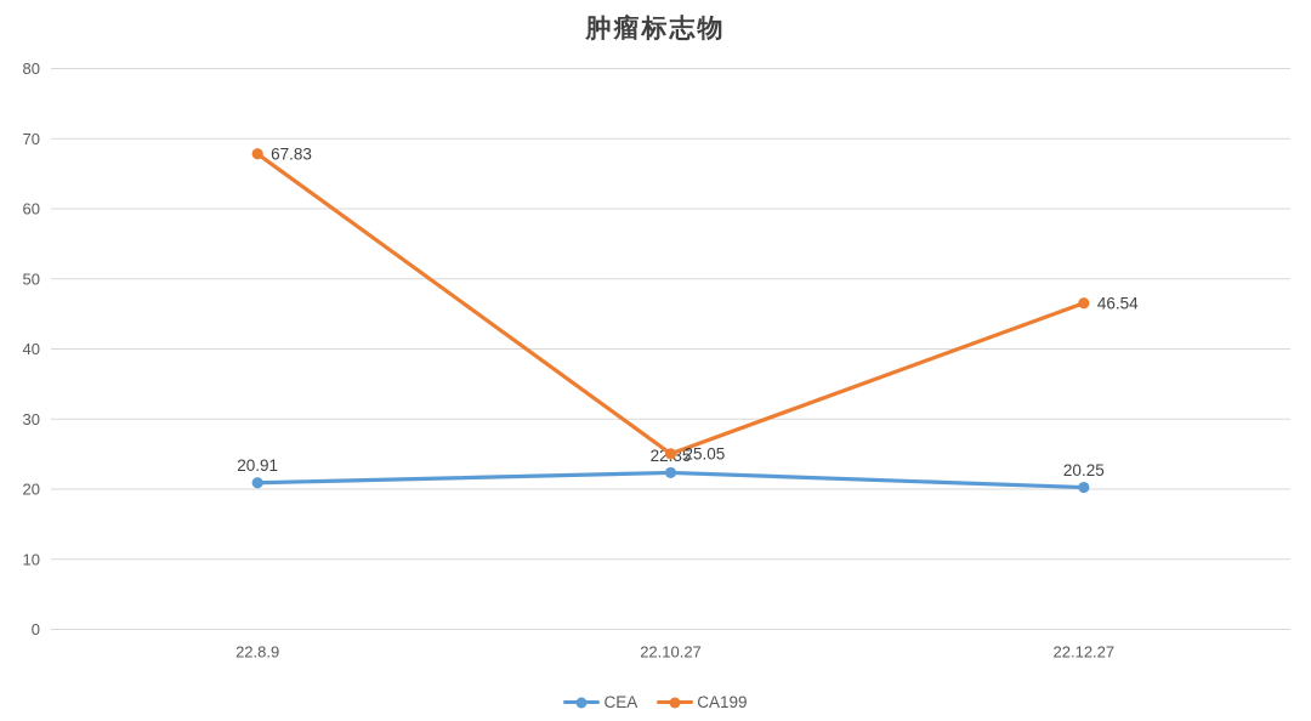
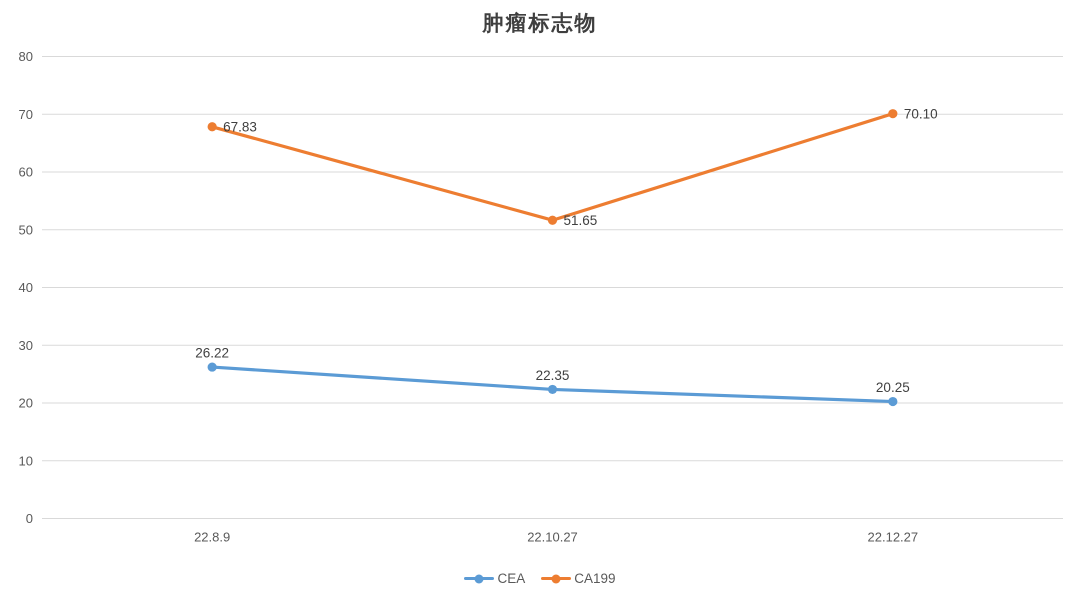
CEA/22.8.9: 20.91 -> 26.22
CA199/22.10.27: 25.05 -> 51.65
CA199/22.12.27: 46.54 -> 70.10
